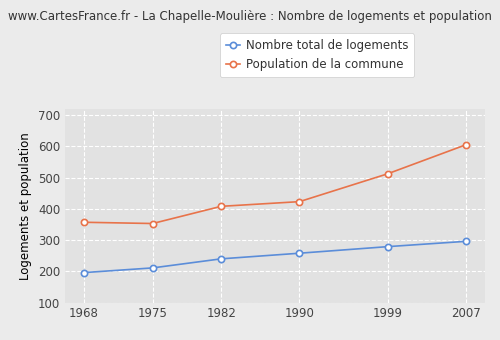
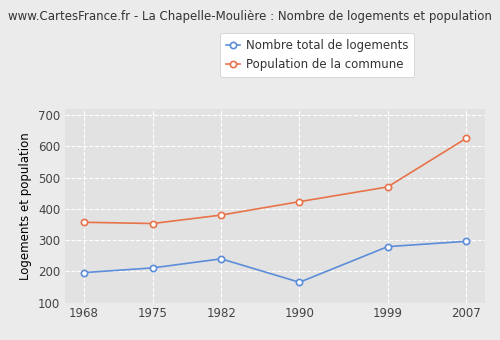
Population de la commune/1982: 408 -> 380
Nombre total de logements/1990: 258 -> 165
Population de la commune/1999: 512 -> 470
Population de la commune/2007: 605 -> 625
